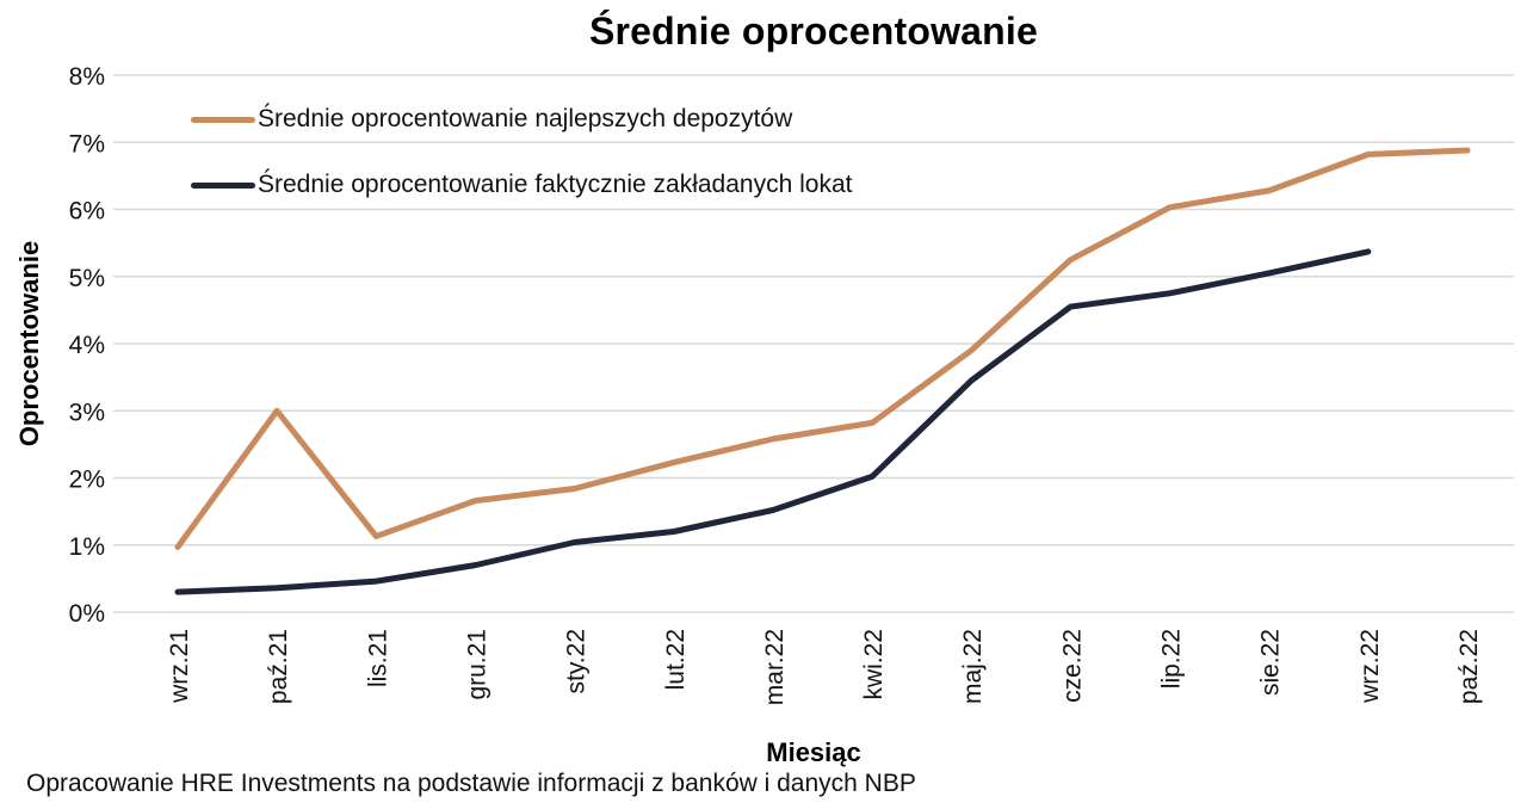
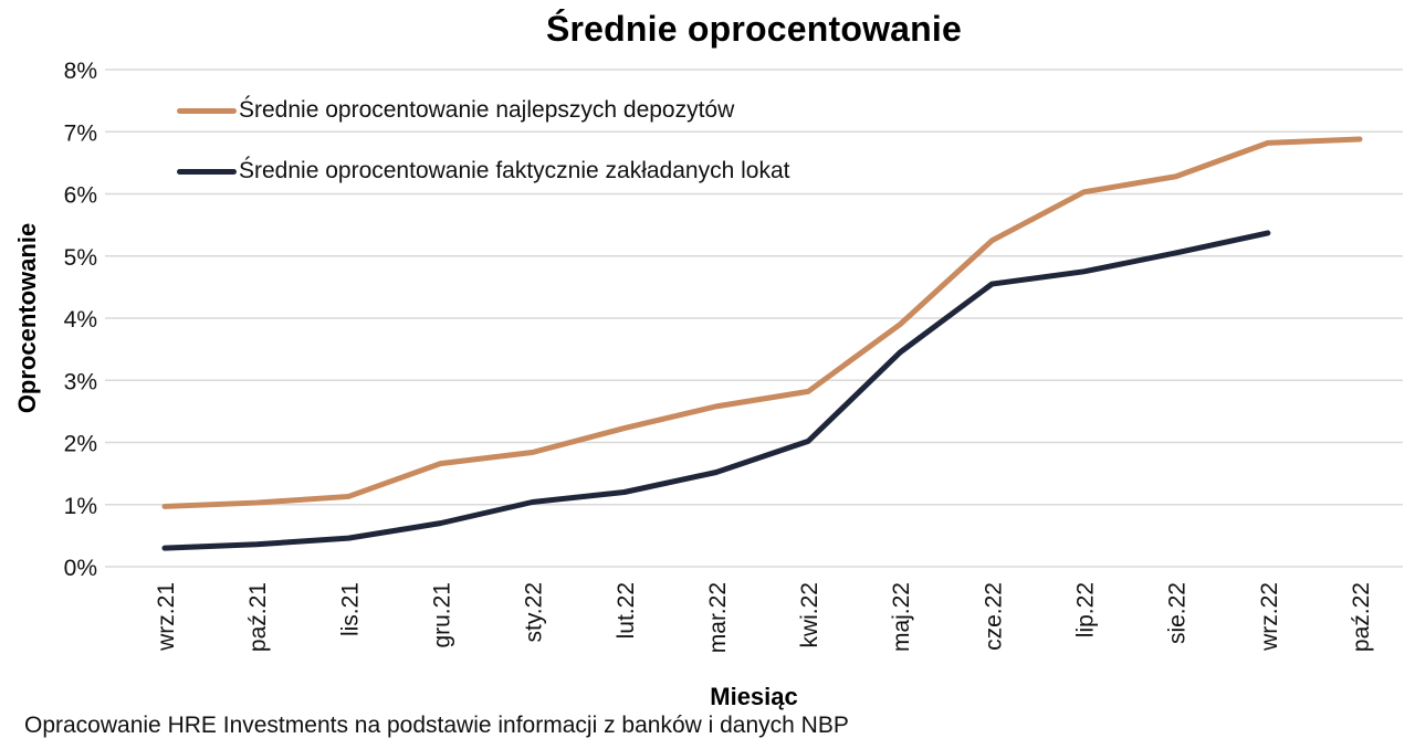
Średnie oprocentowanie najlepszych depozytów/paź.21: 3.0% -> 1.0%
